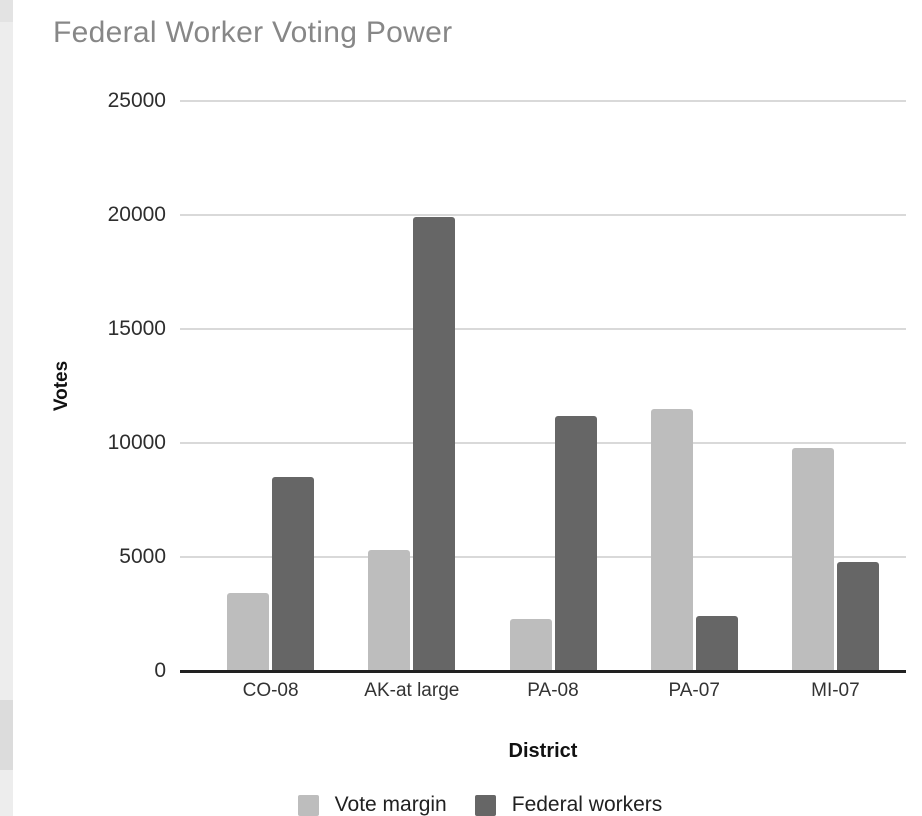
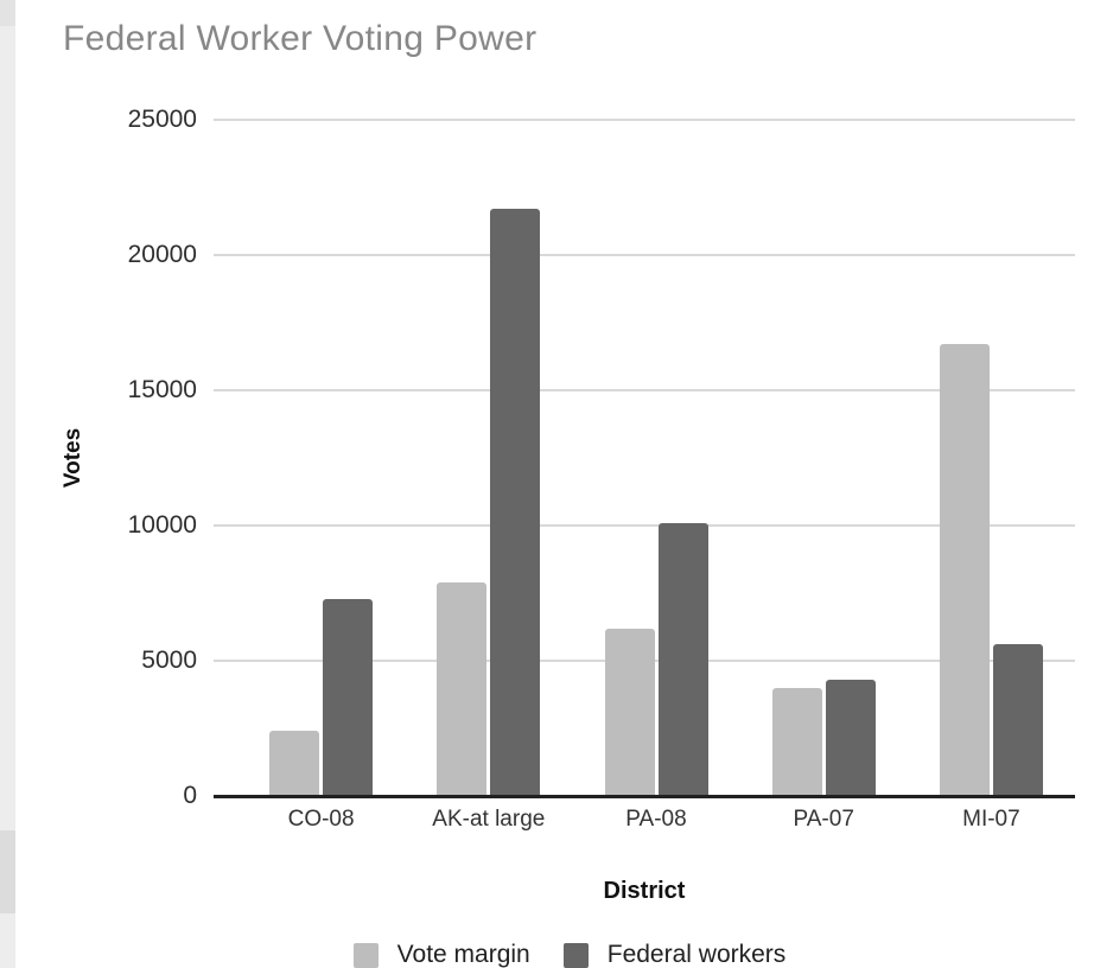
Vote margin/CO-08: 3400 -> 2400
Federal workers/CO-08: 8500 -> 7300
Vote margin/AK-at large: 5300 -> 7900
Federal workers/AK-at large: 19900 -> 21700
Vote margin/PA-08: 2300 -> 6200
Federal workers/PA-08: 11200 -> 10100
Vote margin/PA-07: 11500 -> 4000
Federal workers/PA-07: 2400 -> 4300
Vote margin/MI-07: 9800 -> 16700
Federal workers/MI-07: 4800 -> 5600
